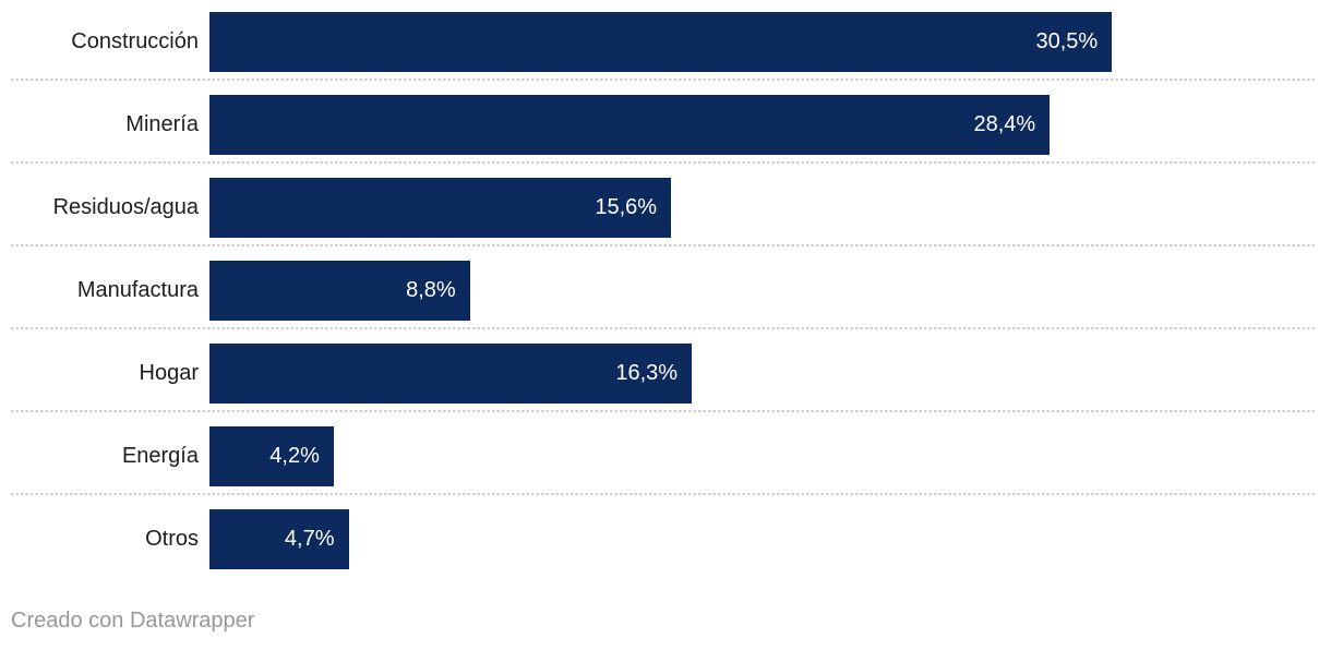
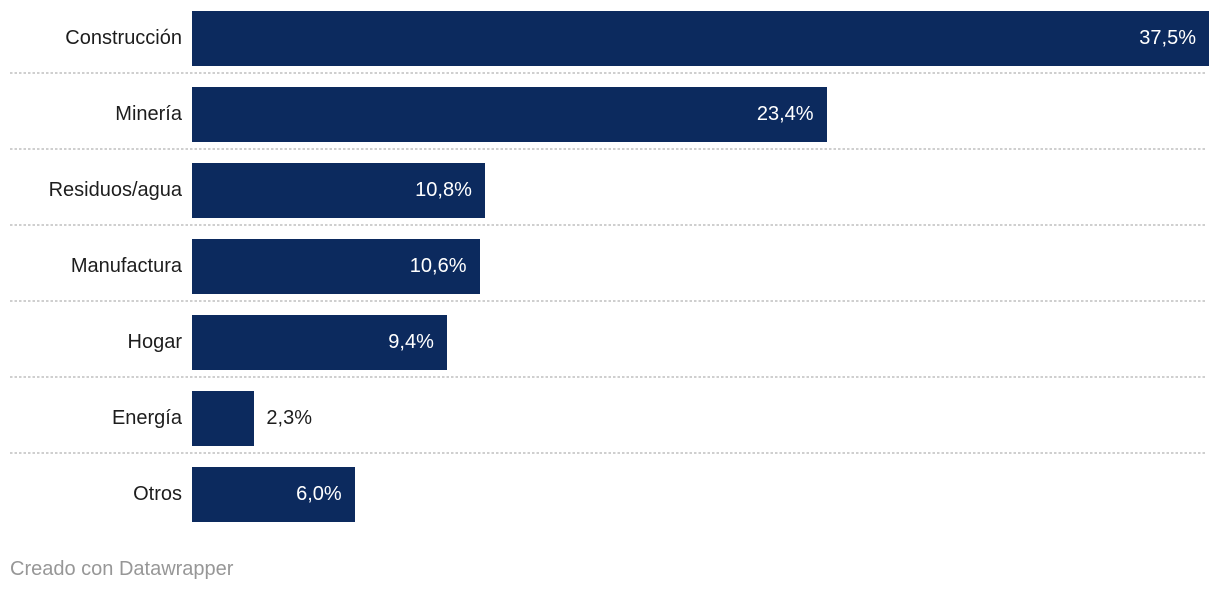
Construcción: 30,5% -> 37,5%
Minería: 28,4% -> 23,4%
Residuos/agua: 15,6% -> 10,8%
Manufactura: 8,8% -> 10,6%
Hogar: 16,3% -> 9,4%
Energía: 4,2% -> 2,3%
Otros: 4,7% -> 6,0%
